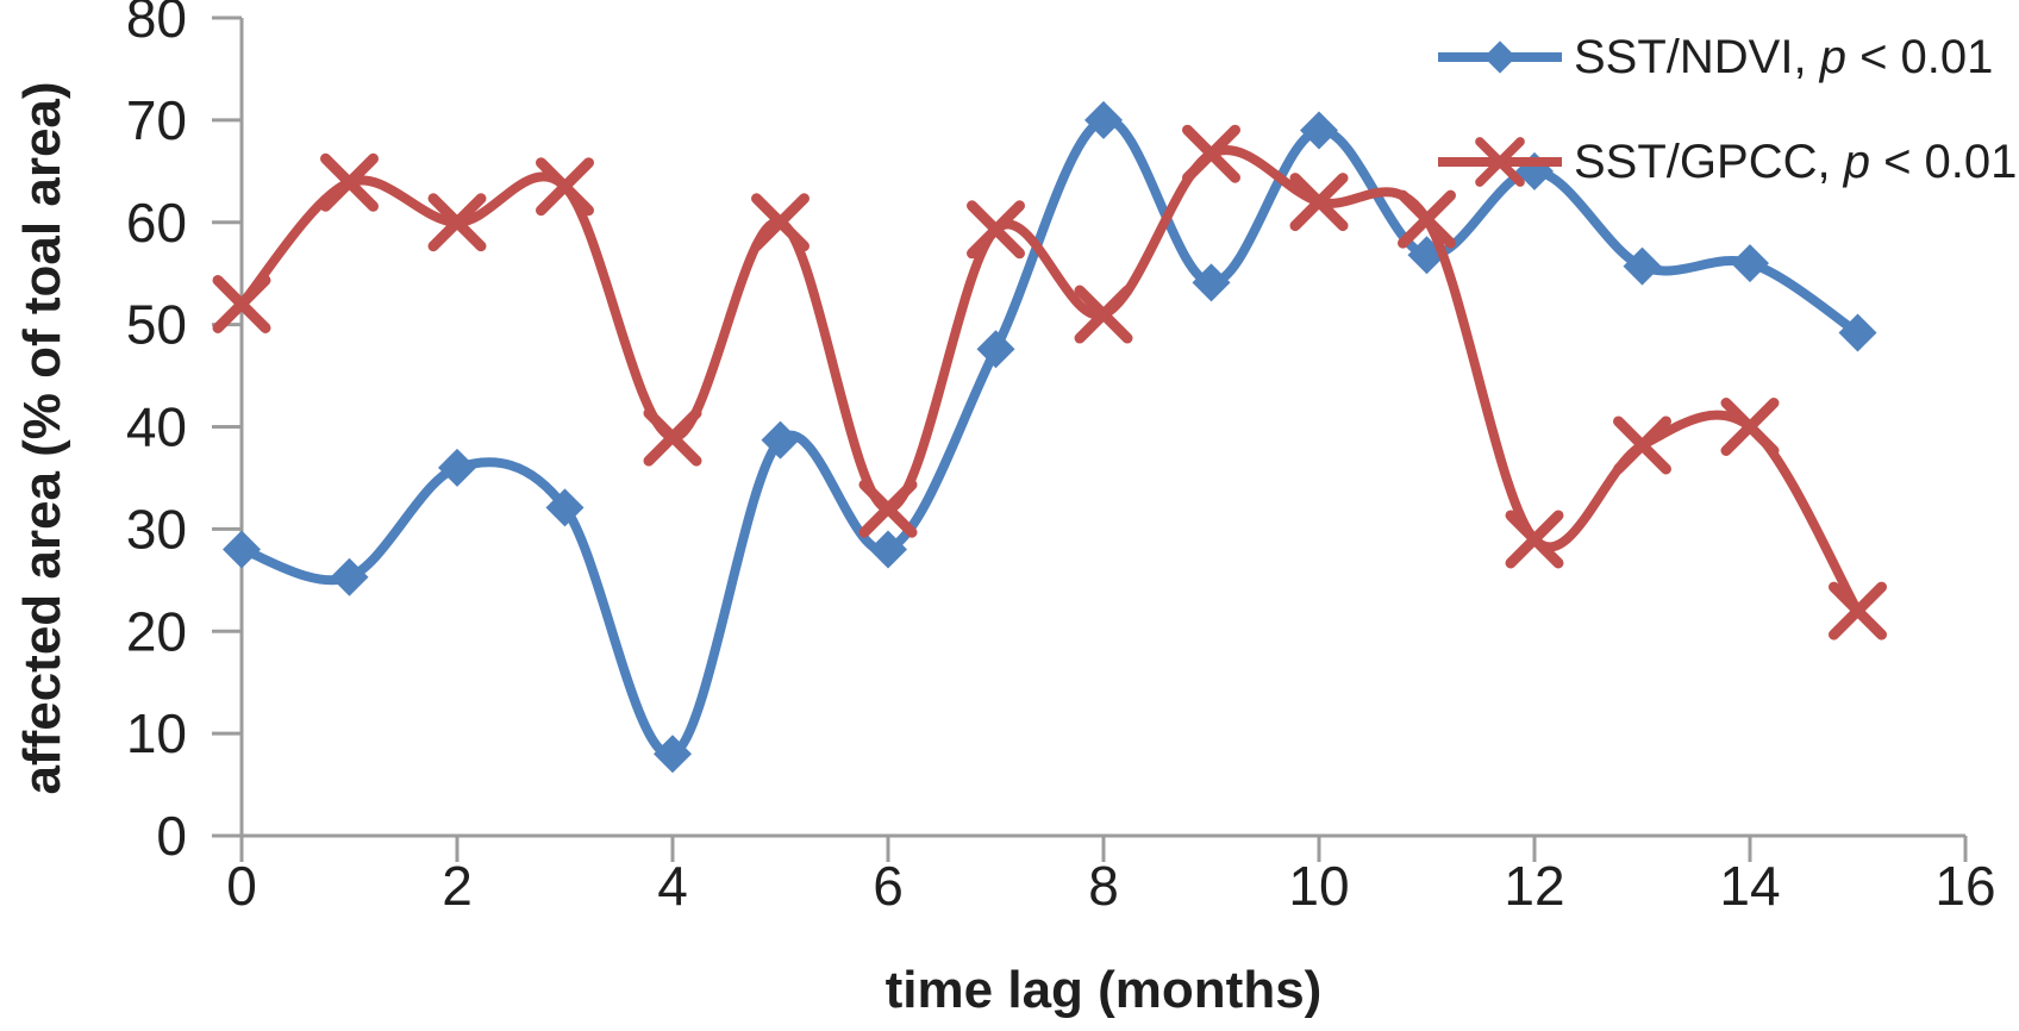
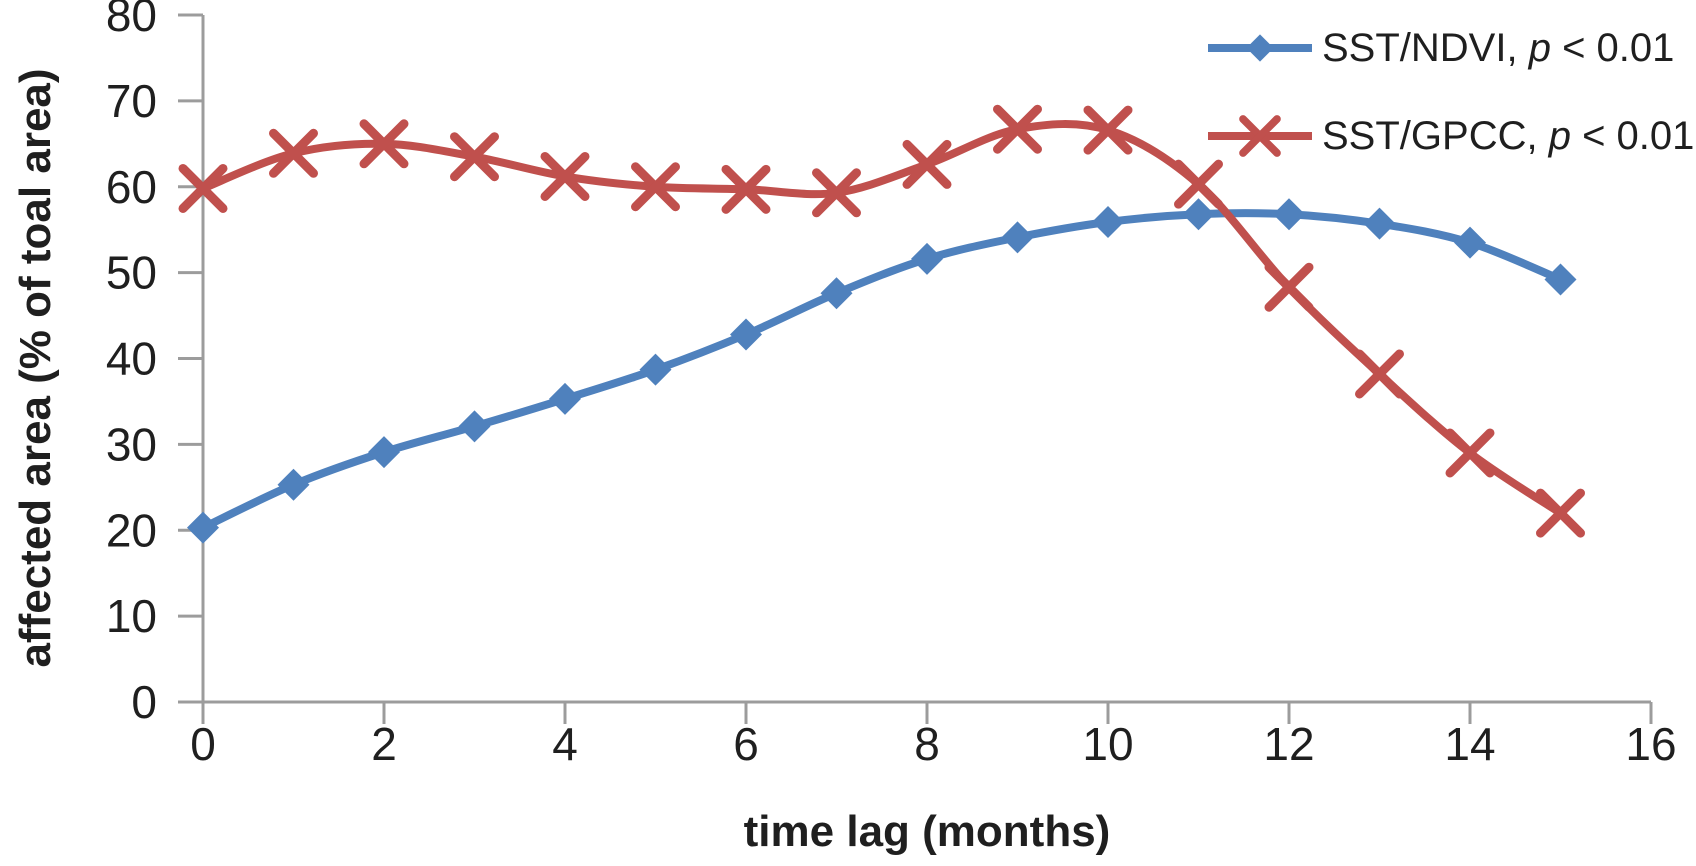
SST/NDVI, p < 0.01/0: 28 -> 20
SST/GPCC, p < 0.01/0: 52 -> 60
SST/NDVI, p < 0.01/2: 36 -> 29
SST/GPCC, p < 0.01/2: 60 -> 65
SST/NDVI, p < 0.01/4: 8 -> 35
SST/GPCC, p < 0.01/4: 39 -> 61
SST/NDVI, p < 0.01/6: 28 -> 43
SST/GPCC, p < 0.01/6: 32 -> 60
SST/NDVI, p < 0.01/8: 70 -> 52
SST/GPCC, p < 0.01/8: 51 -> 63
SST/NDVI, p < 0.01/10: 69 -> 56
SST/GPCC, p < 0.01/10: 62 -> 67
SST/NDVI, p < 0.01/12: 65 -> 57
SST/GPCC, p < 0.01/12: 29 -> 48
SST/NDVI, p < 0.01/14: 56 -> 54
SST/GPCC, p < 0.01/14: 40 -> 29
